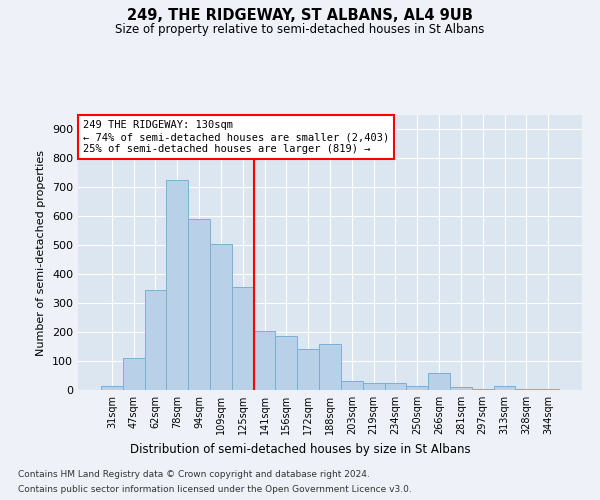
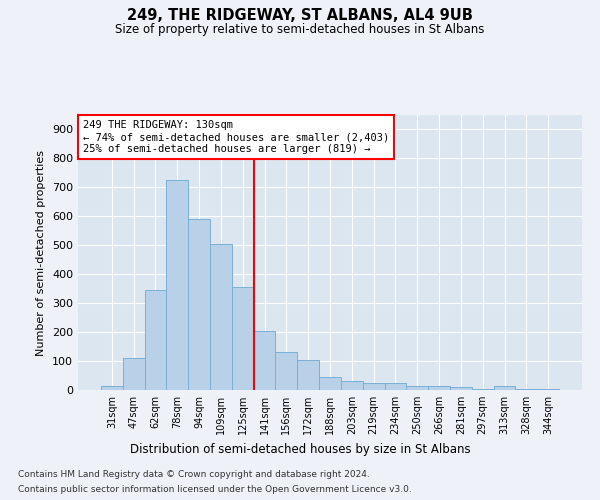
156sqm: 185 -> 130
172sqm: 140 -> 105
188sqm: 160 -> 45
266sqm: 60 -> 15
